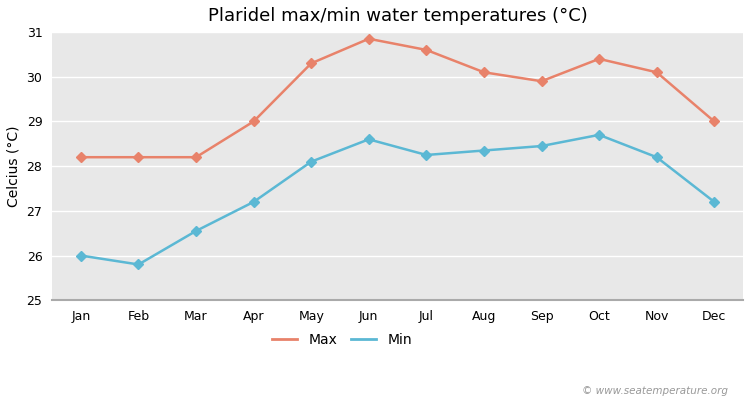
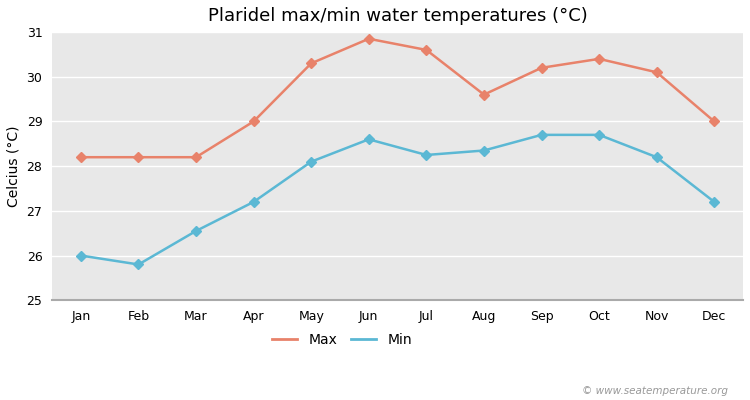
Max/Aug: 30.10 -> 29.60
Max/Sep: 29.90 -> 30.20
Min/Sep: 28.45 -> 28.70
